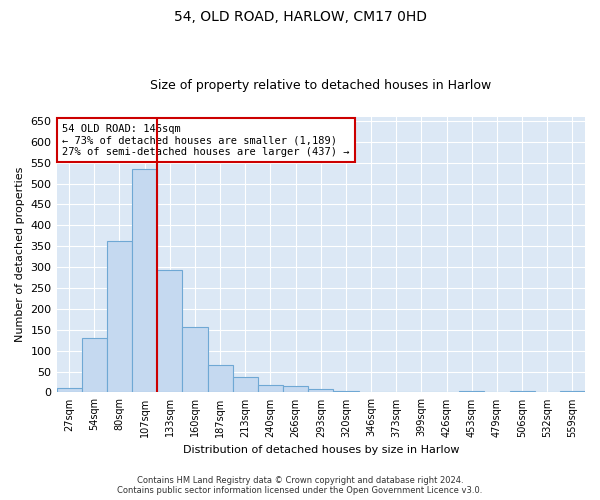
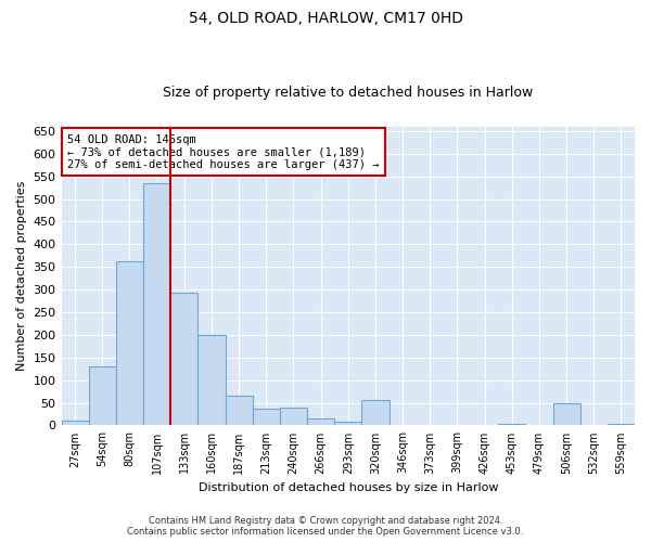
160sqm: 157 -> 200
240sqm: 17 -> 40
320sqm: 3 -> 55
506sqm: 3 -> 50
